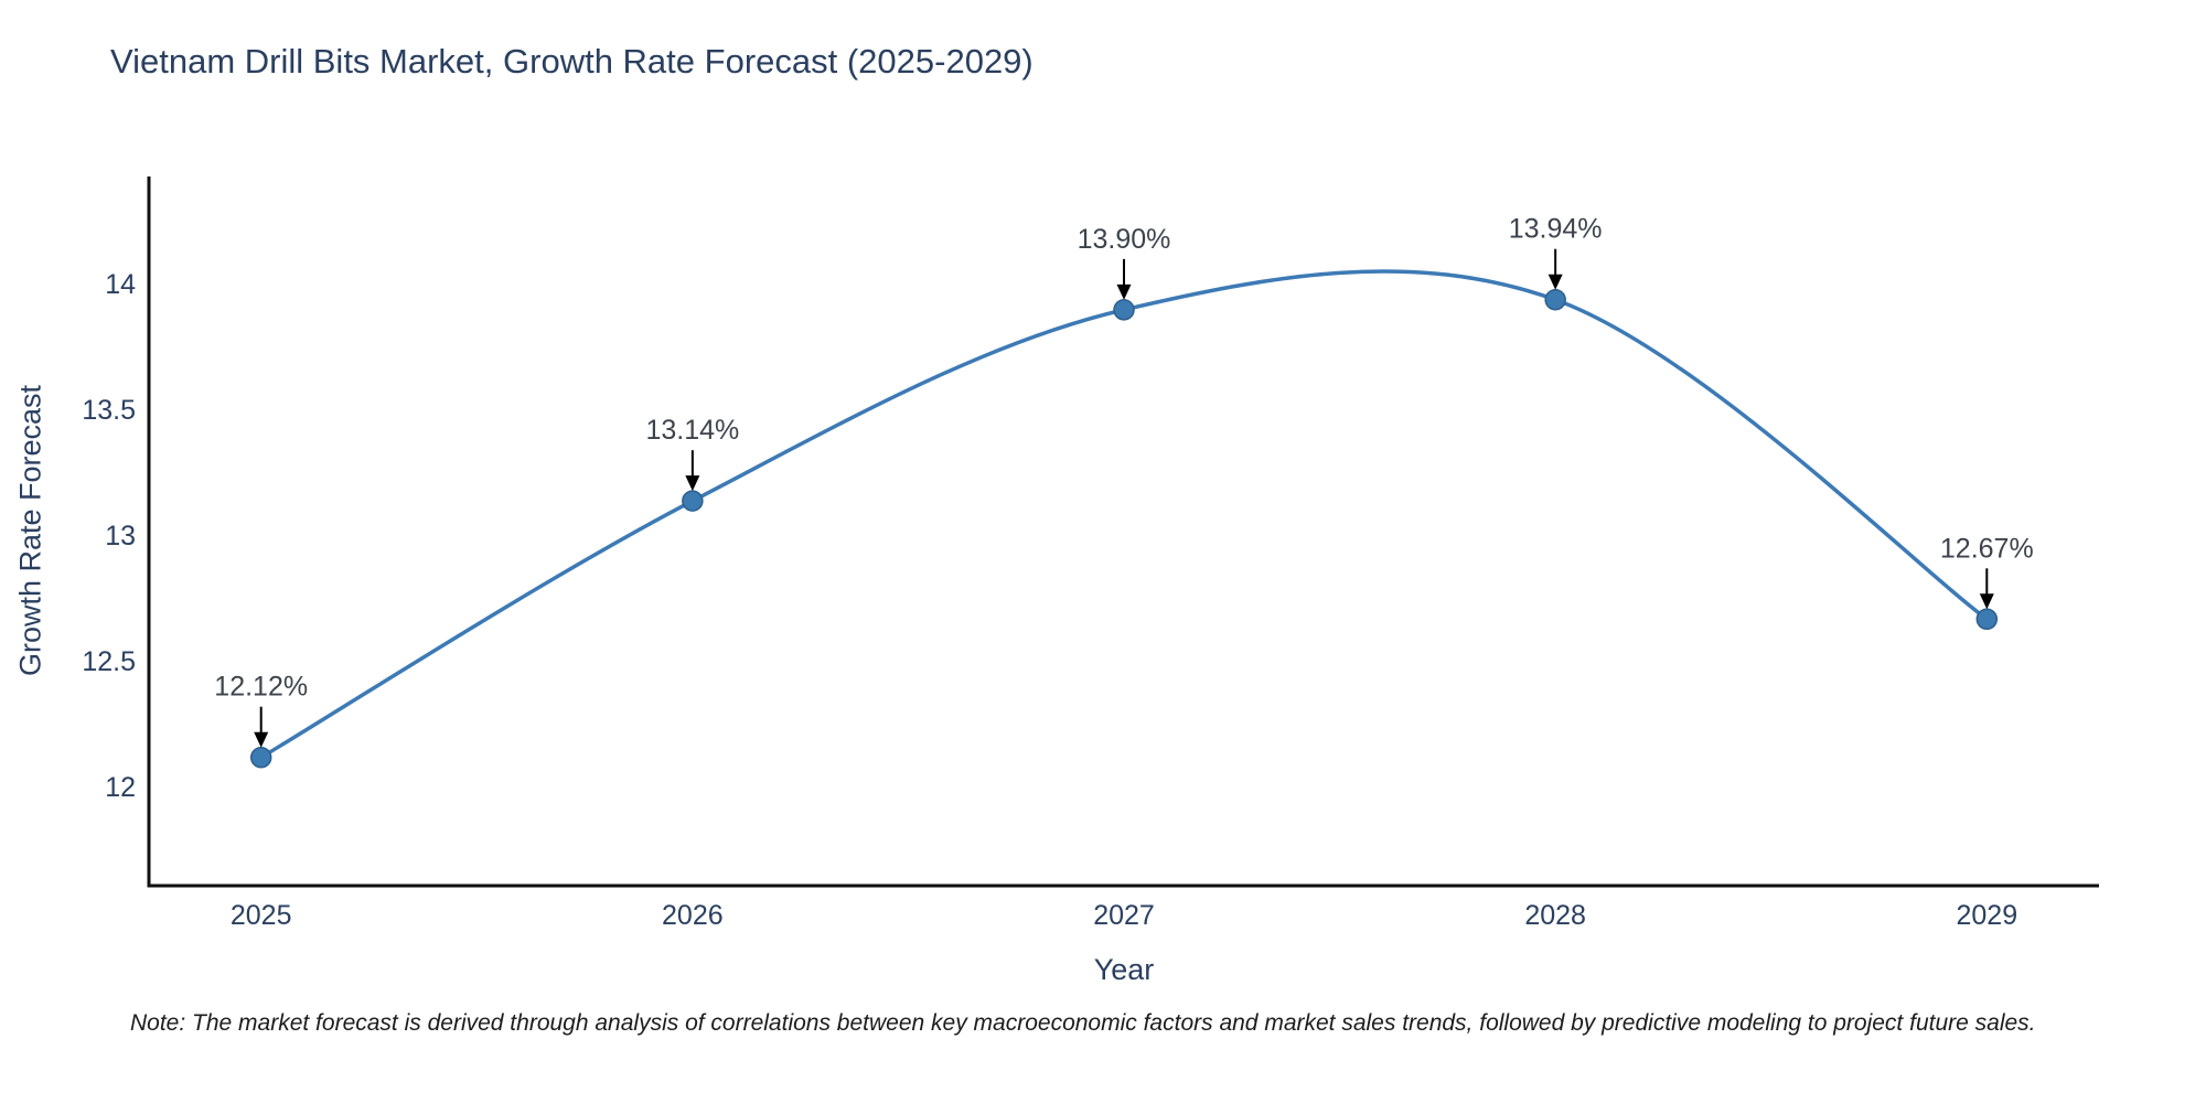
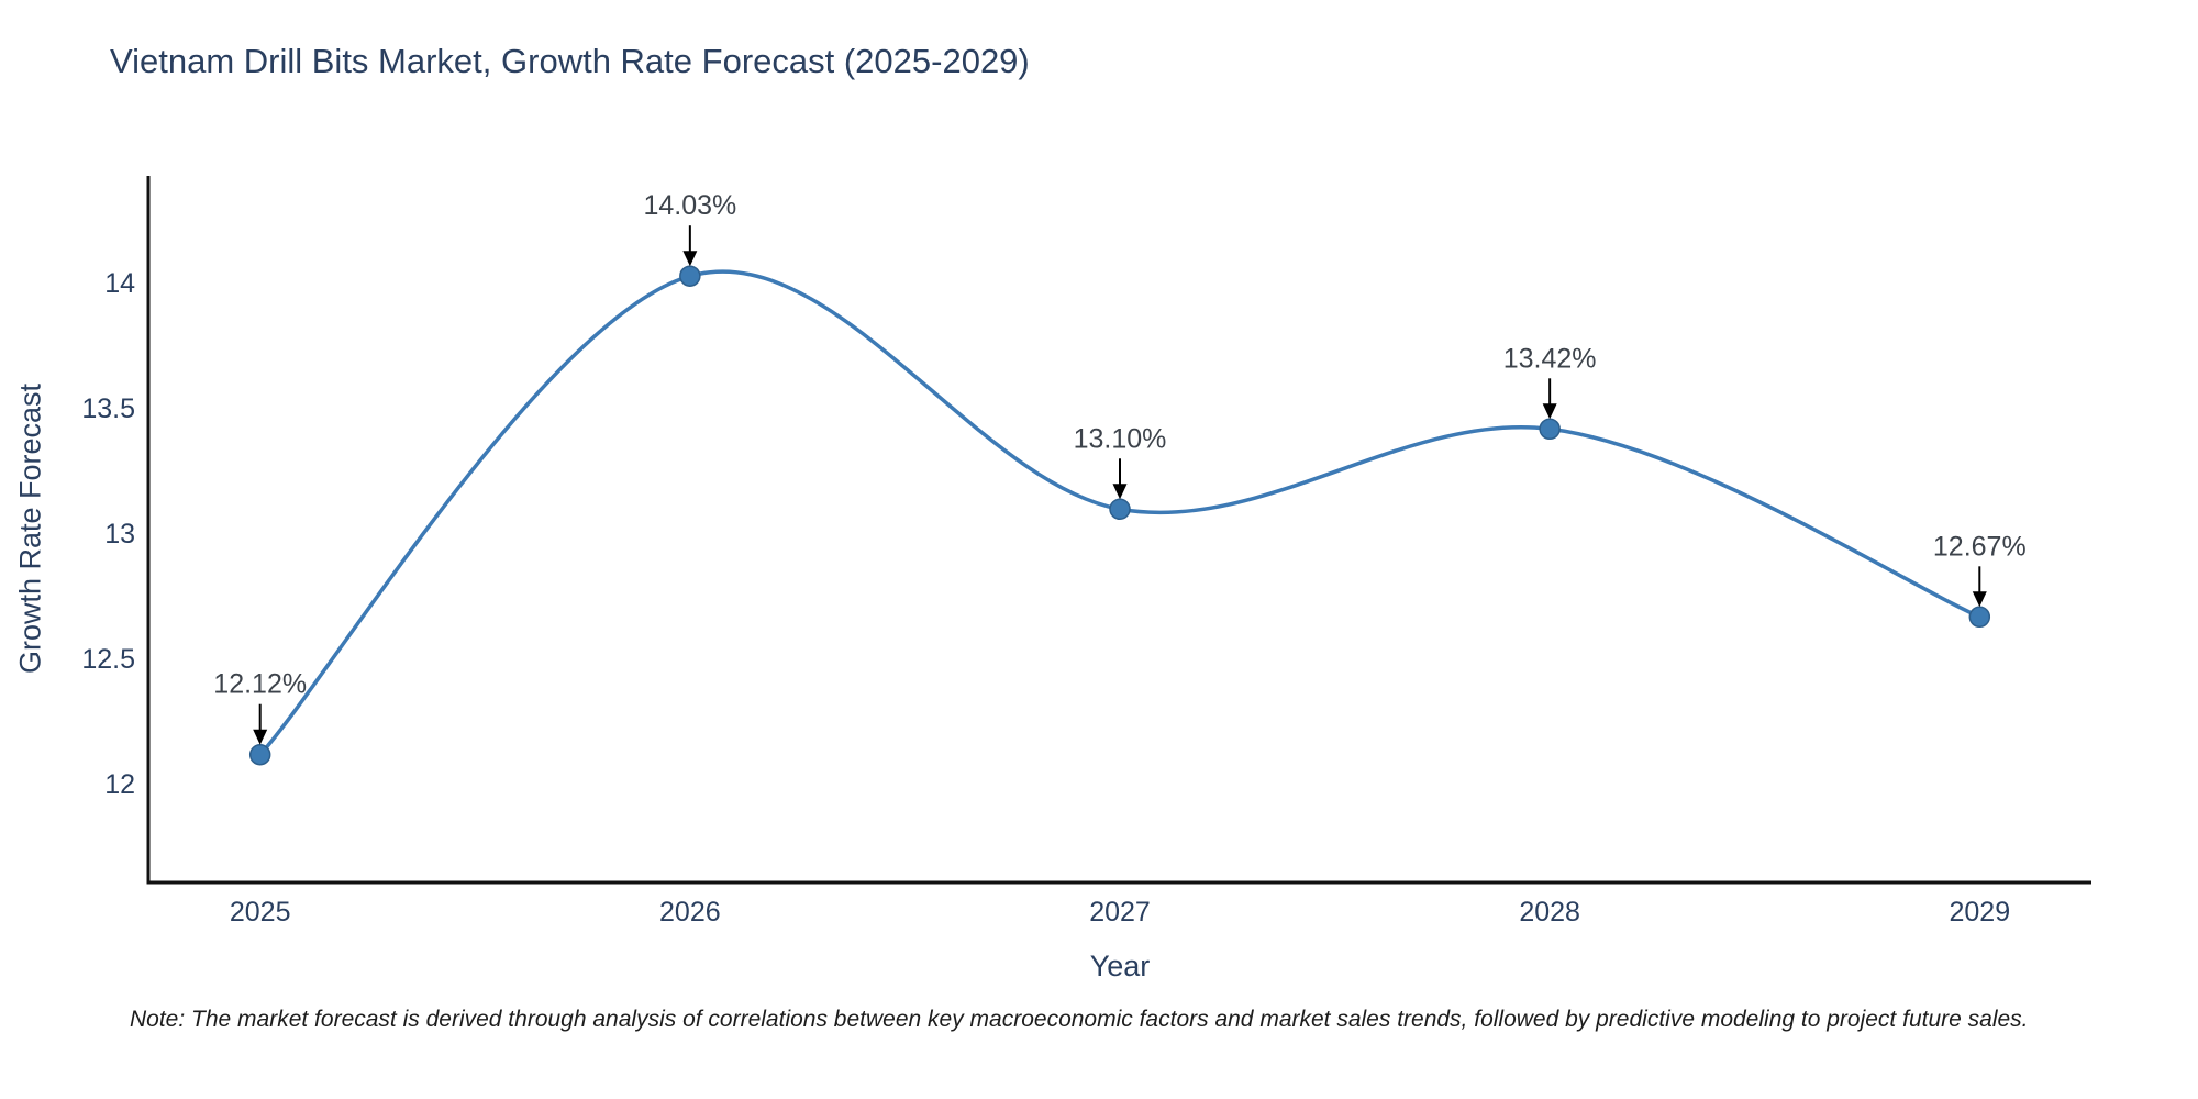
2026: 13.14% -> 14.03%
2027: 13.90% -> 13.10%
2028: 13.94% -> 13.42%
